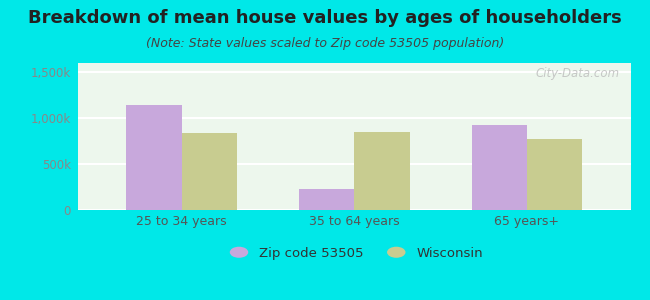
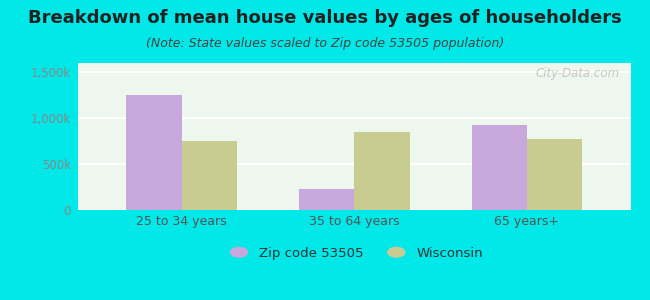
Zip code 53505/25 to 34 years: 1,140k -> 1,250k
Wisconsin/25 to 34 years: 840k -> 750k
